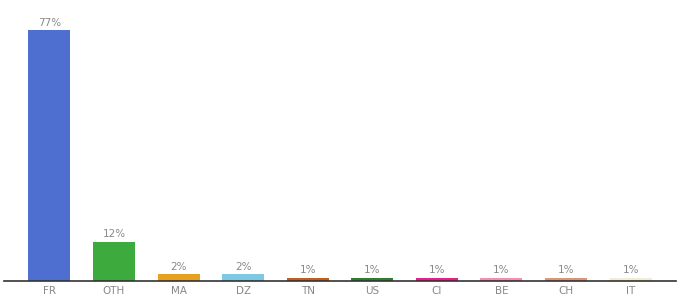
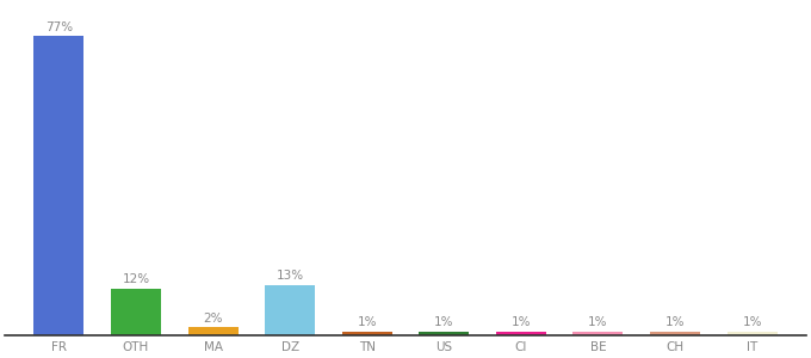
DZ: 2% -> 13%
